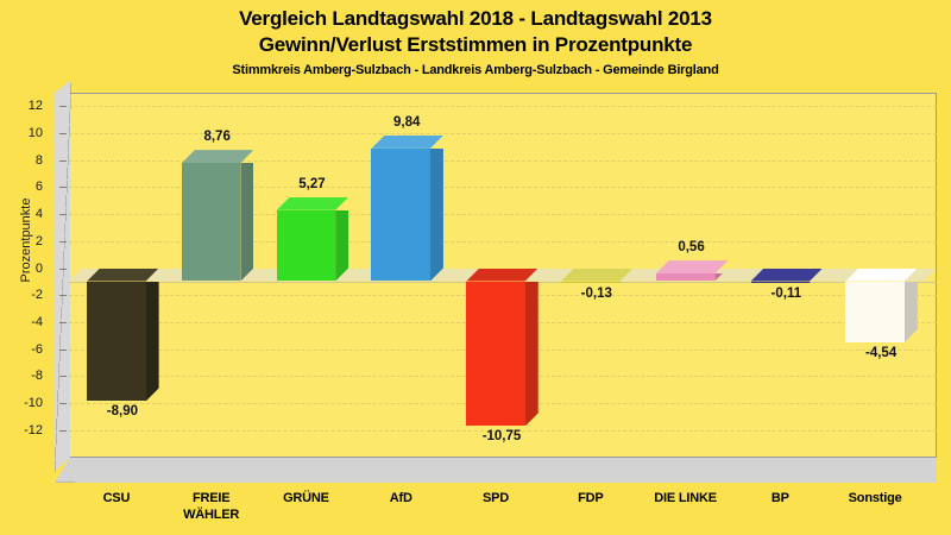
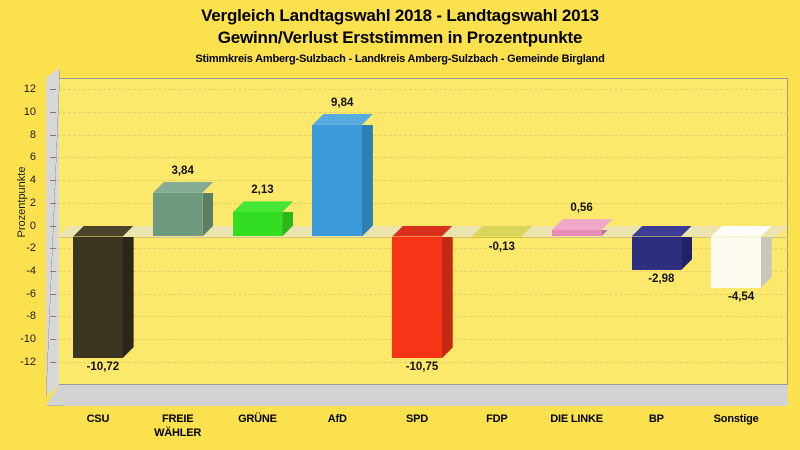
CSU: -8,90 -> -10,72
FREIE WÄHLER: 8,76 -> 3,84
GRÜNE: 5,27 -> 2,13
BP: -0,11 -> -2,98
